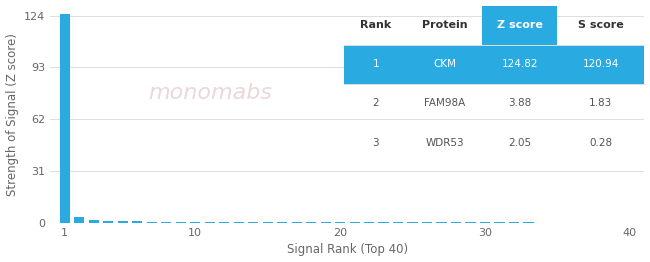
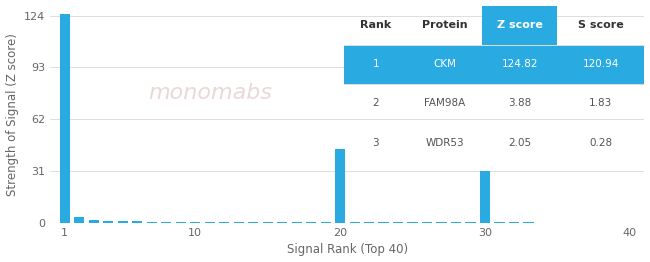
20: 0 -> 44
30: 0 -> 31
